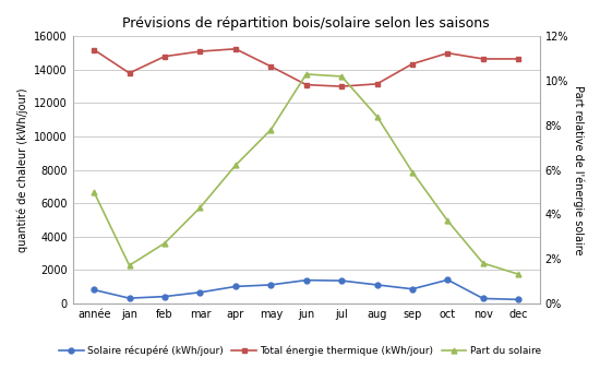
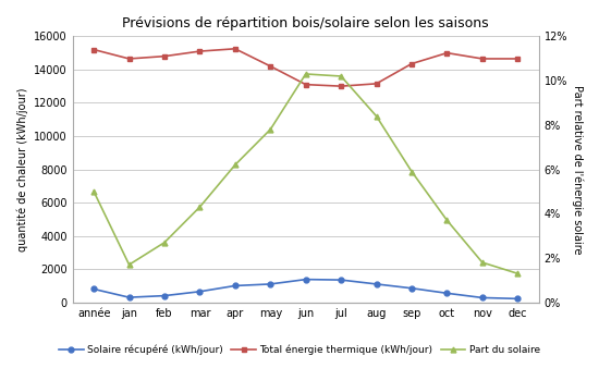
Total énergie thermique (kWh/jour)/jan: 13800 -> 14600
Solaire récupéré (kWh/jour)/oct: 1400 -> 600
